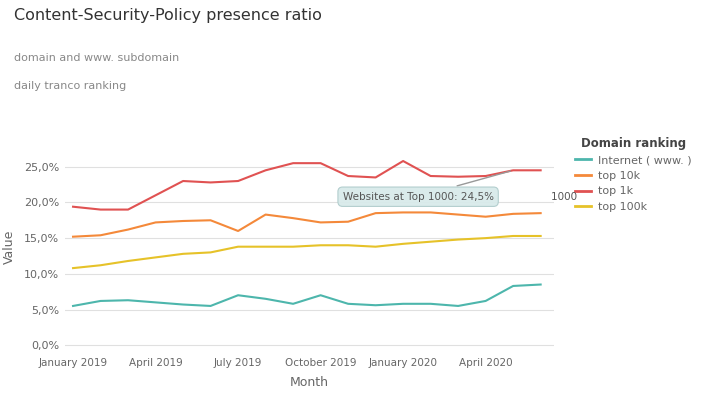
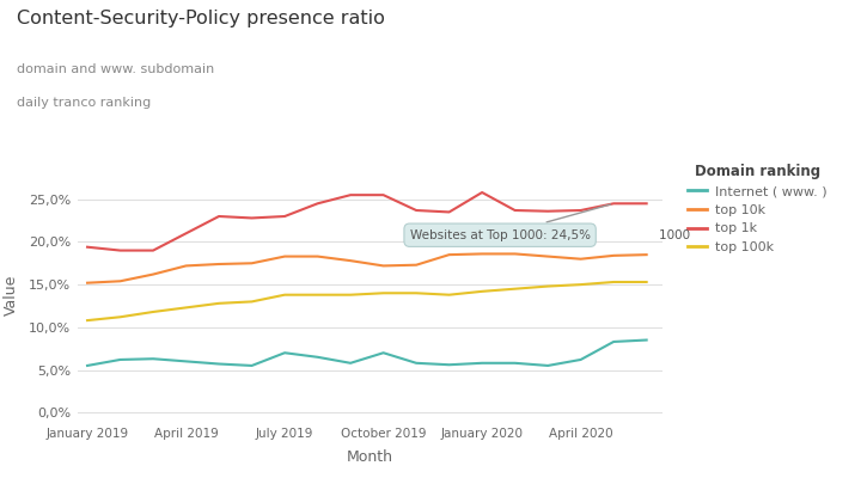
top 10k/July 2019: 16,0% -> 18,3%
